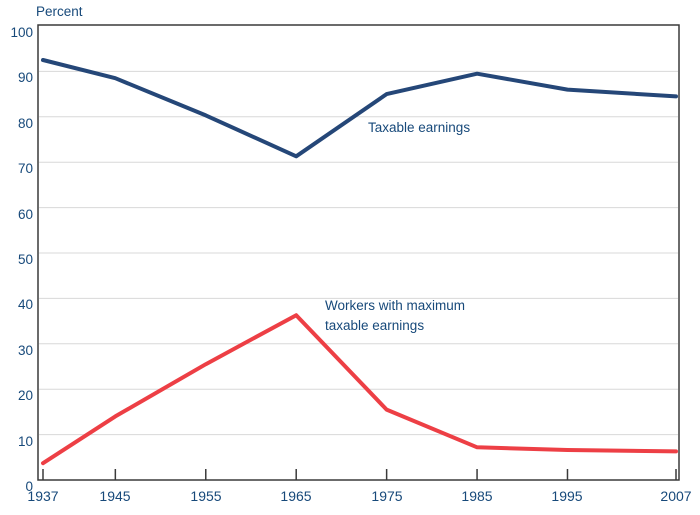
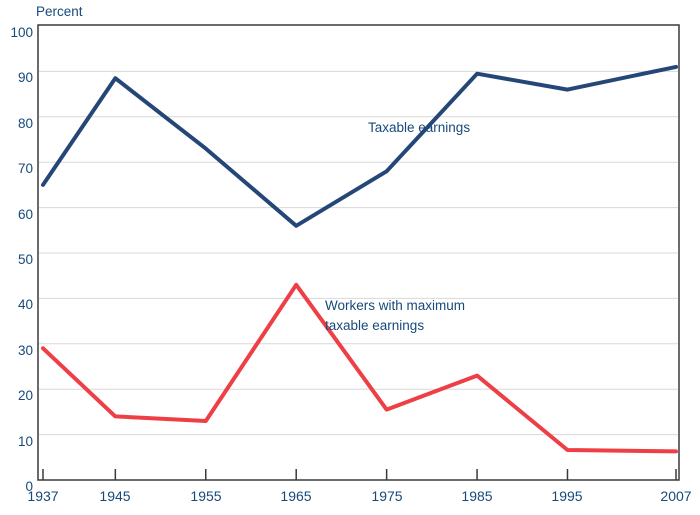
Taxable earnings/1937: 92 -> 65
Workers with maximum taxable earnings/1937: 4 -> 29
Taxable earnings/1955: 80 -> 73
Workers with maximum taxable earnings/1955: 26 -> 13
Taxable earnings/1965: 71 -> 56
Workers with maximum taxable earnings/1965: 36 -> 43
Taxable earnings/1975: 85 -> 68
Workers with maximum taxable earnings/1985: 7 -> 23
Taxable earnings/2007: 84 -> 91
